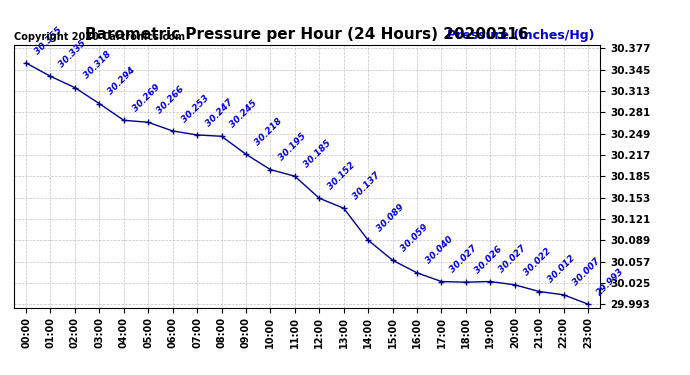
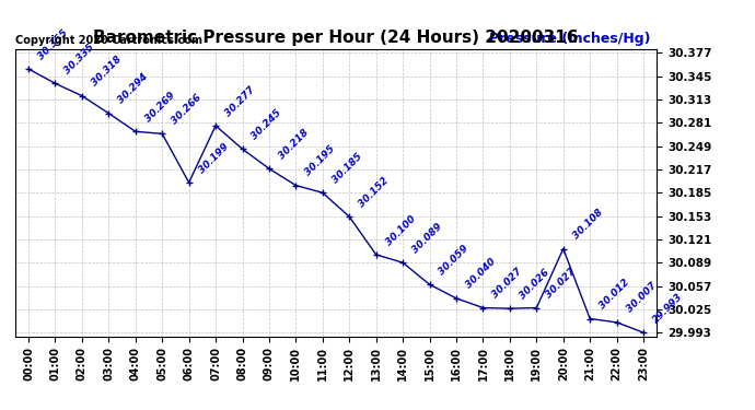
06:00: 30.253 -> 30.199
07:00: 30.247 -> 30.277
13:00: 30.137 -> 30.100
20:00: 30.022 -> 30.108
